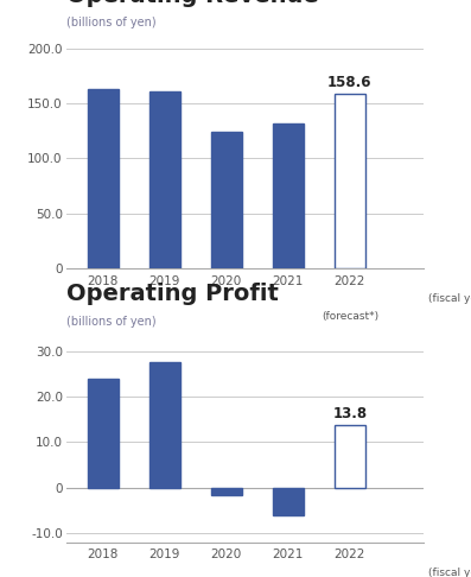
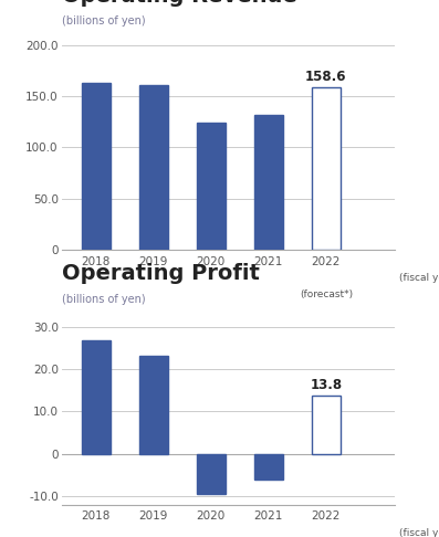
2018: 24.0 -> 26.8
2019: 27.5 -> 23.2
2020: -1.5 -> -9.5
